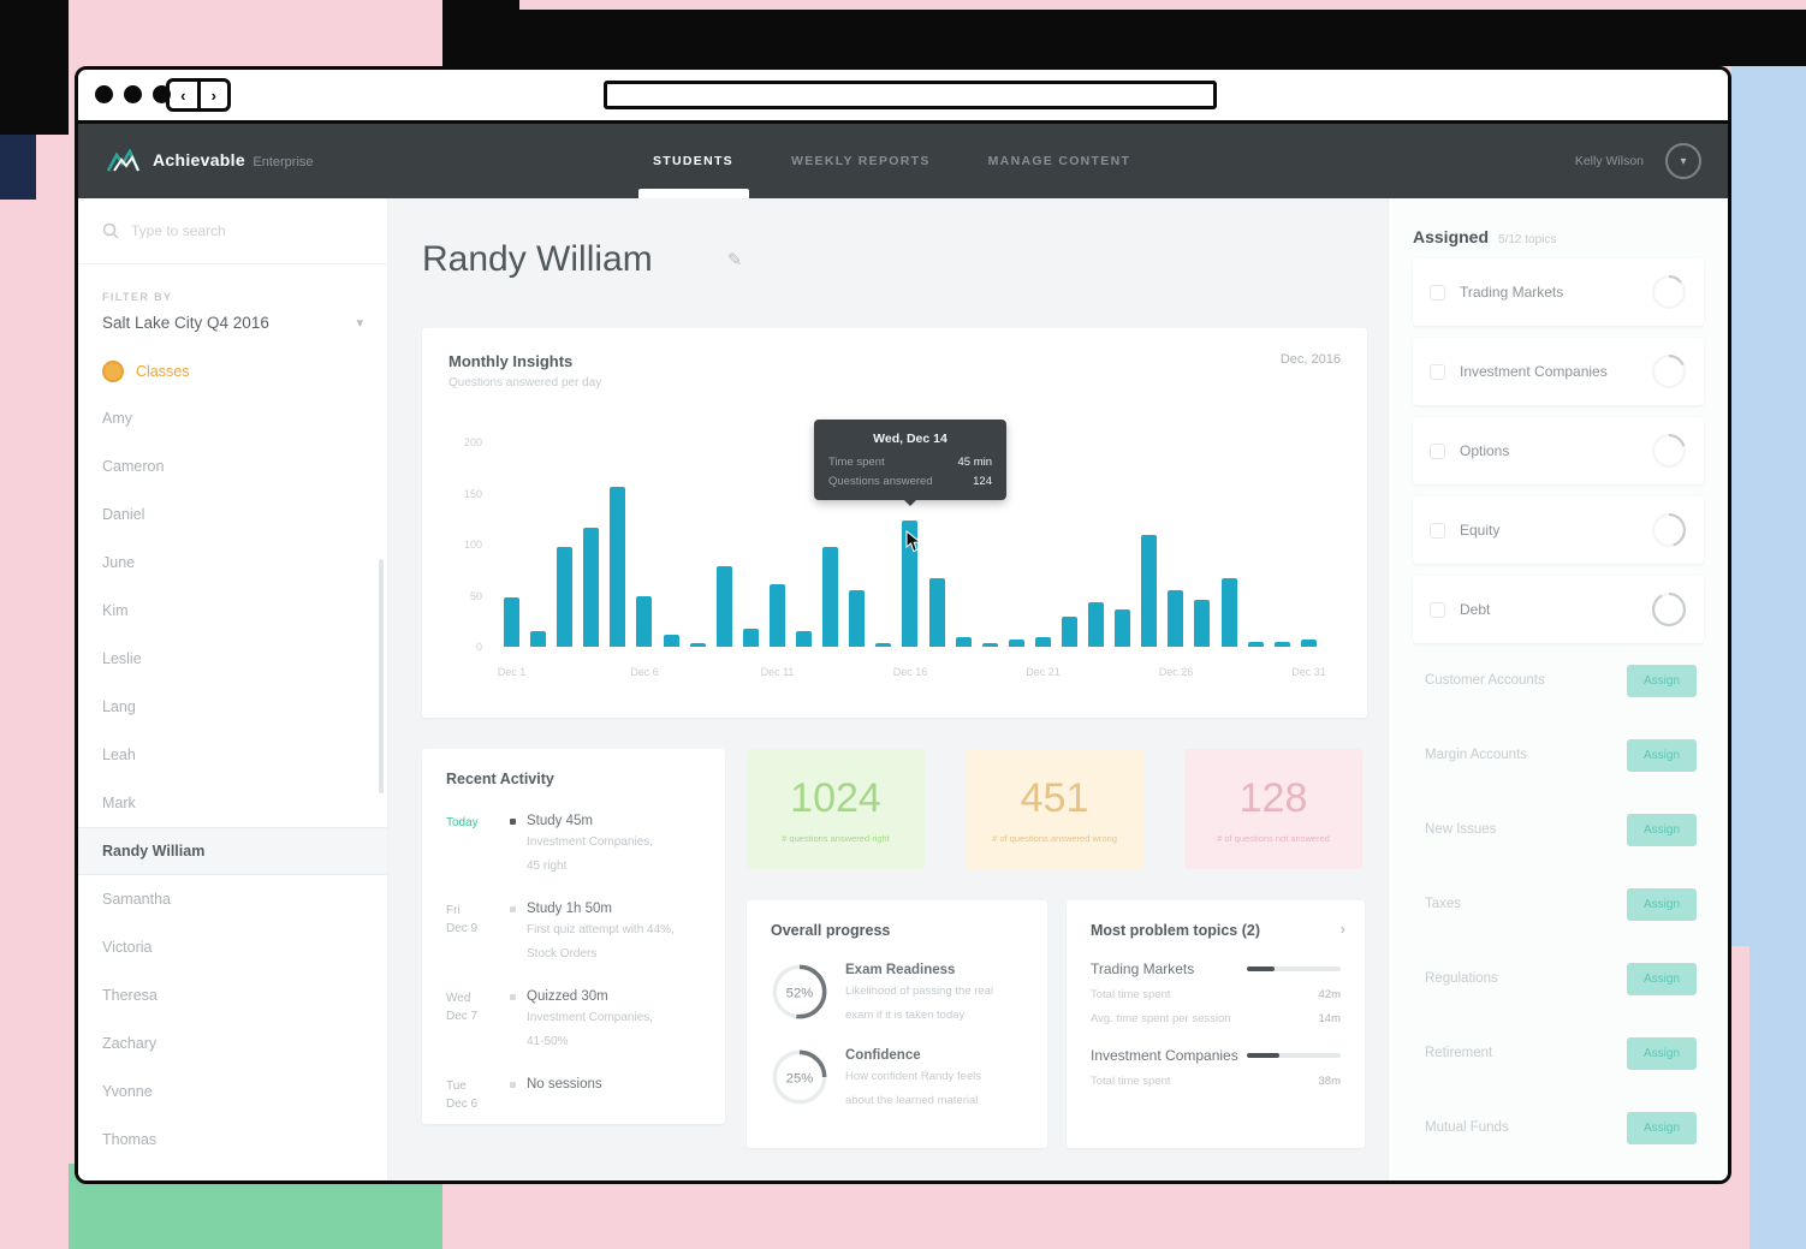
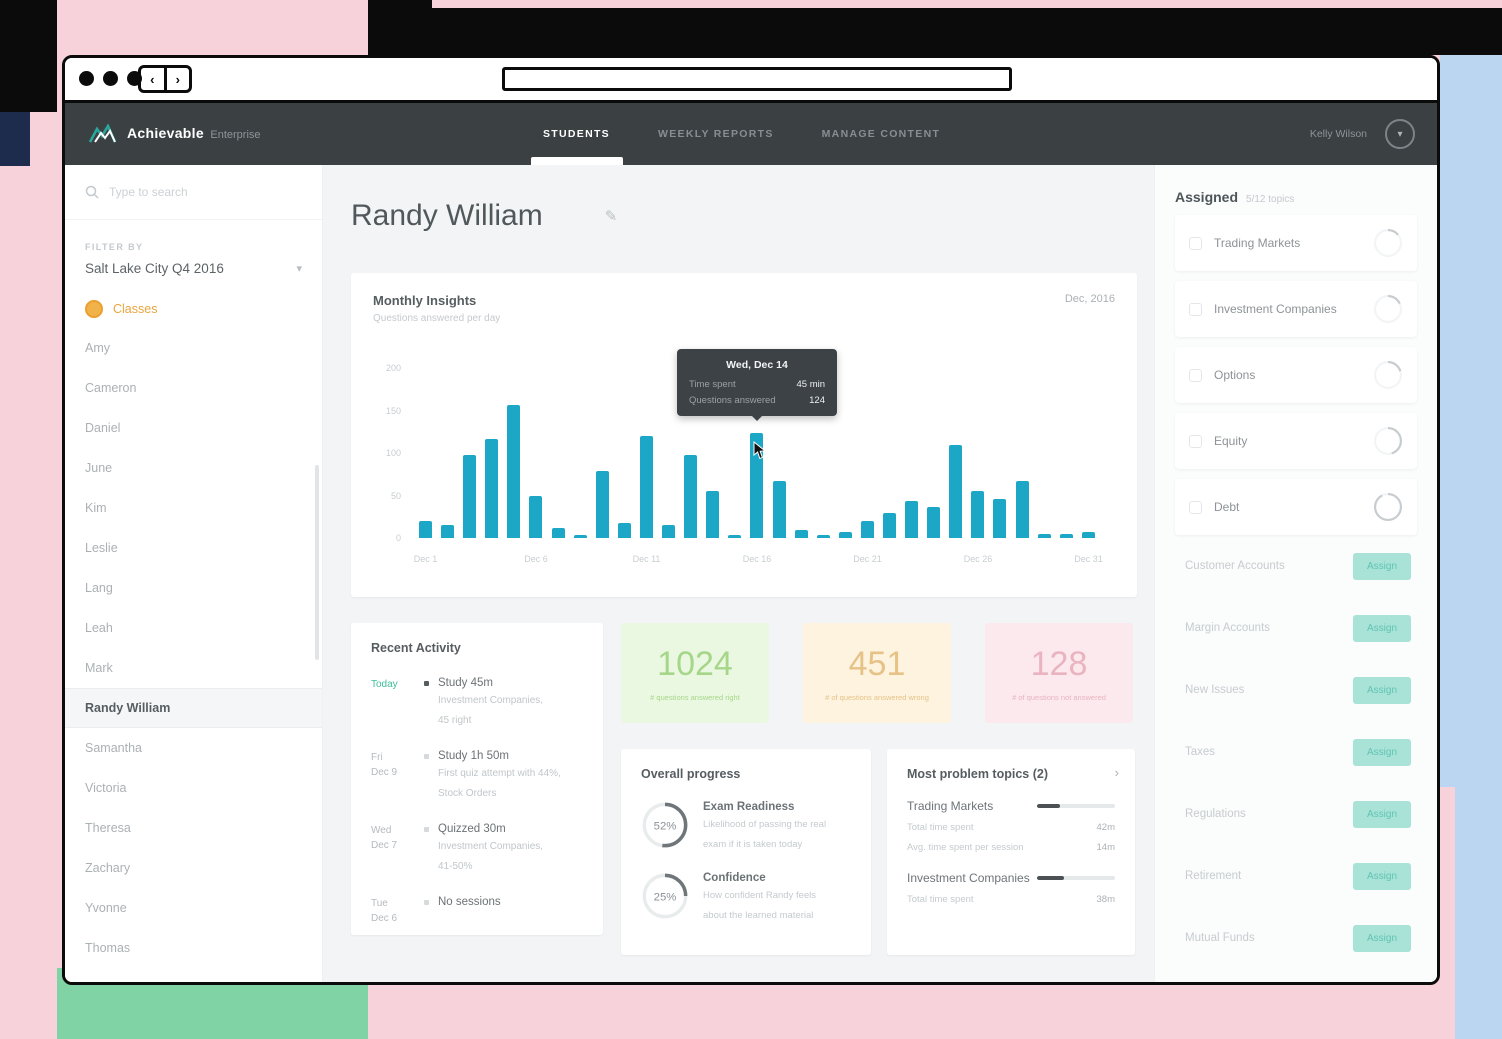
Dec 1: 50 -> 20
Dec 11: 60 -> 120
Dec 21: 10 -> 20
